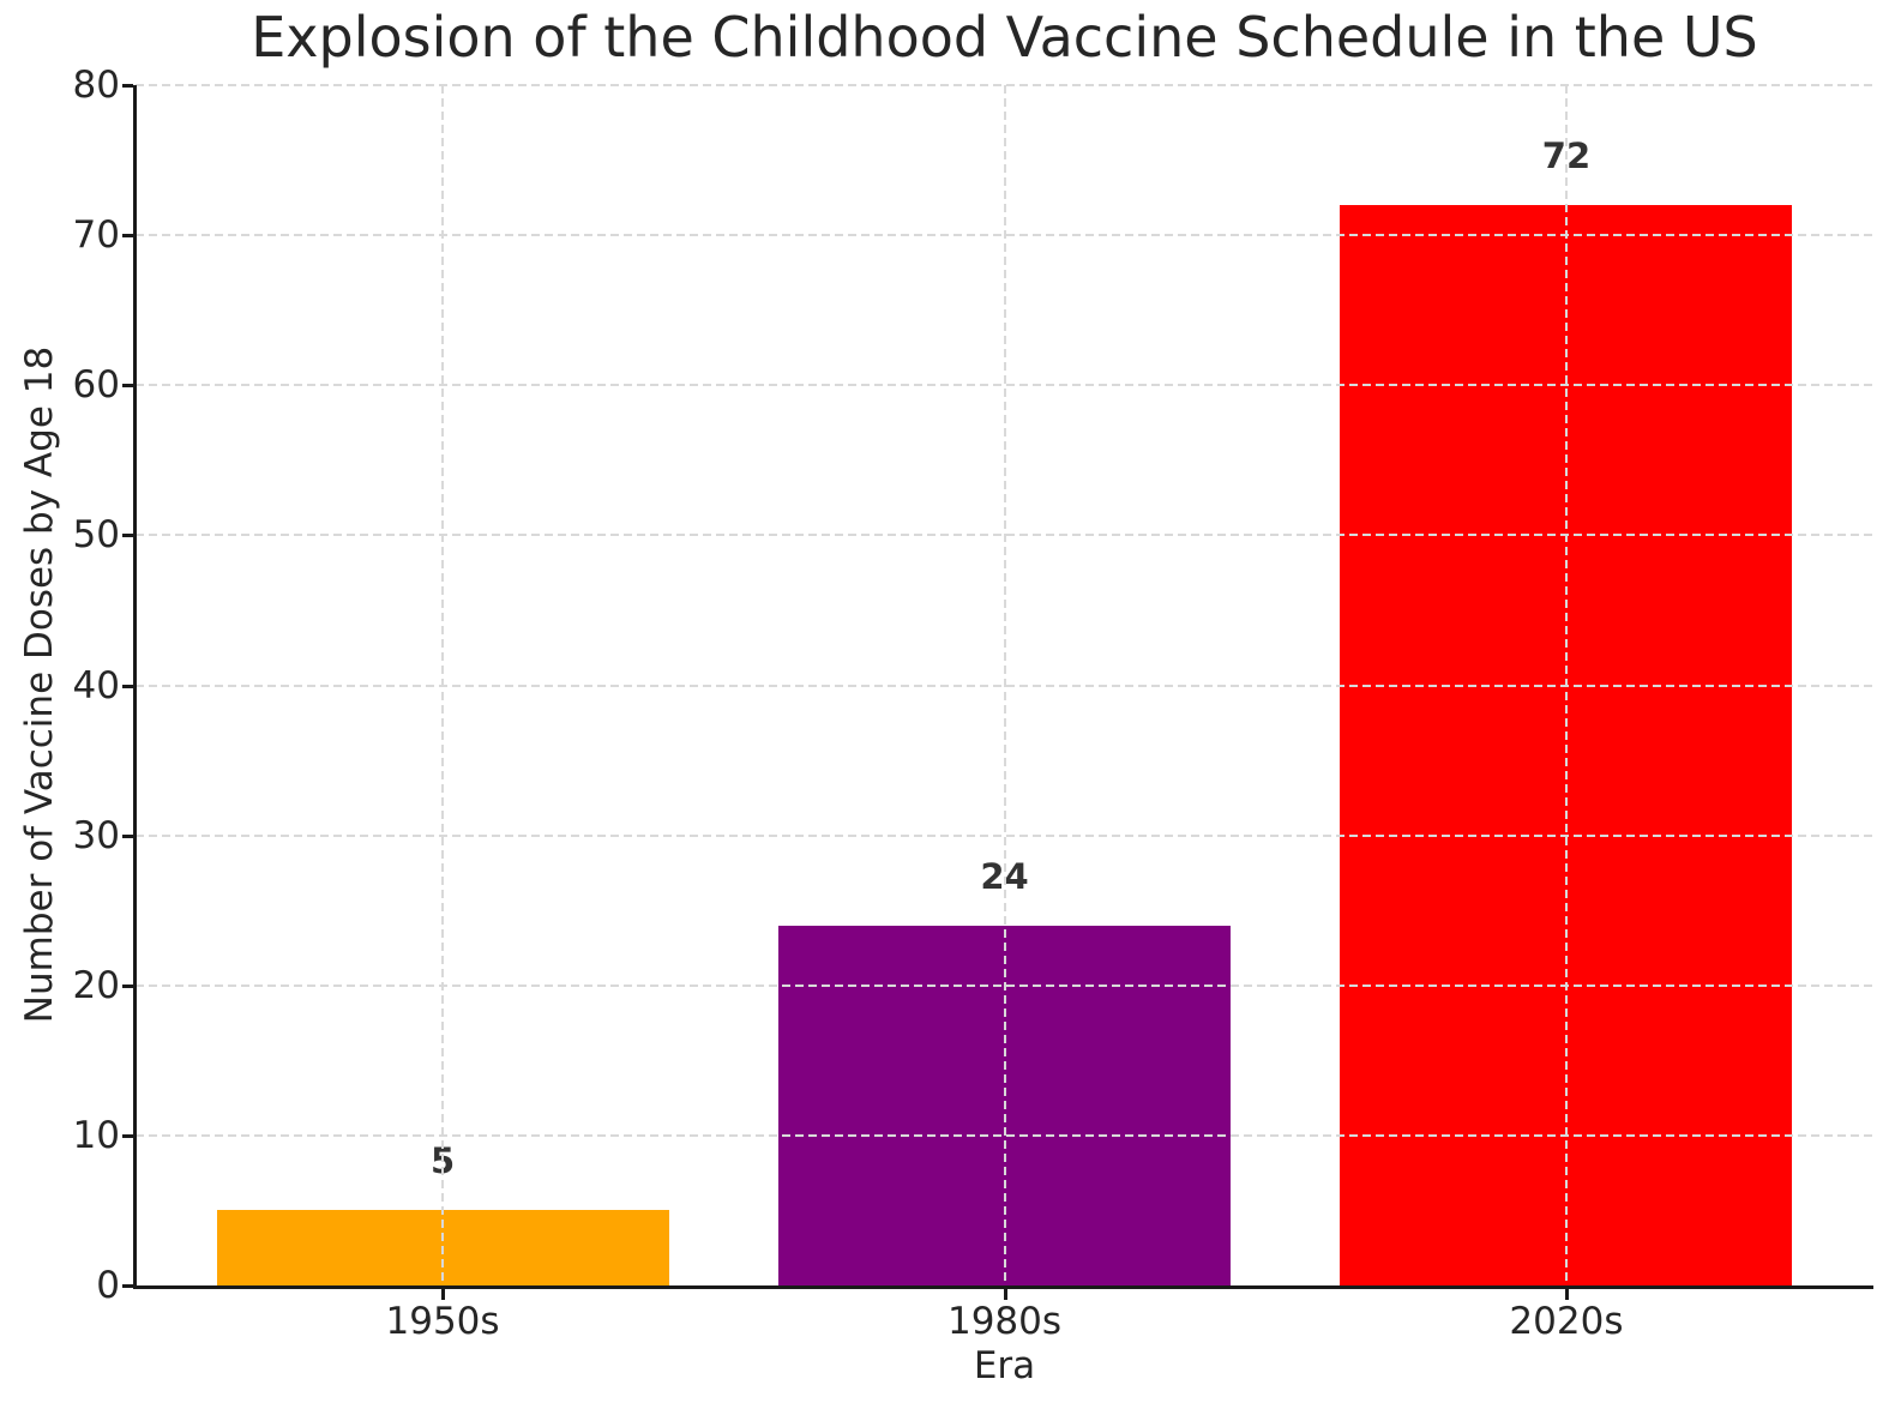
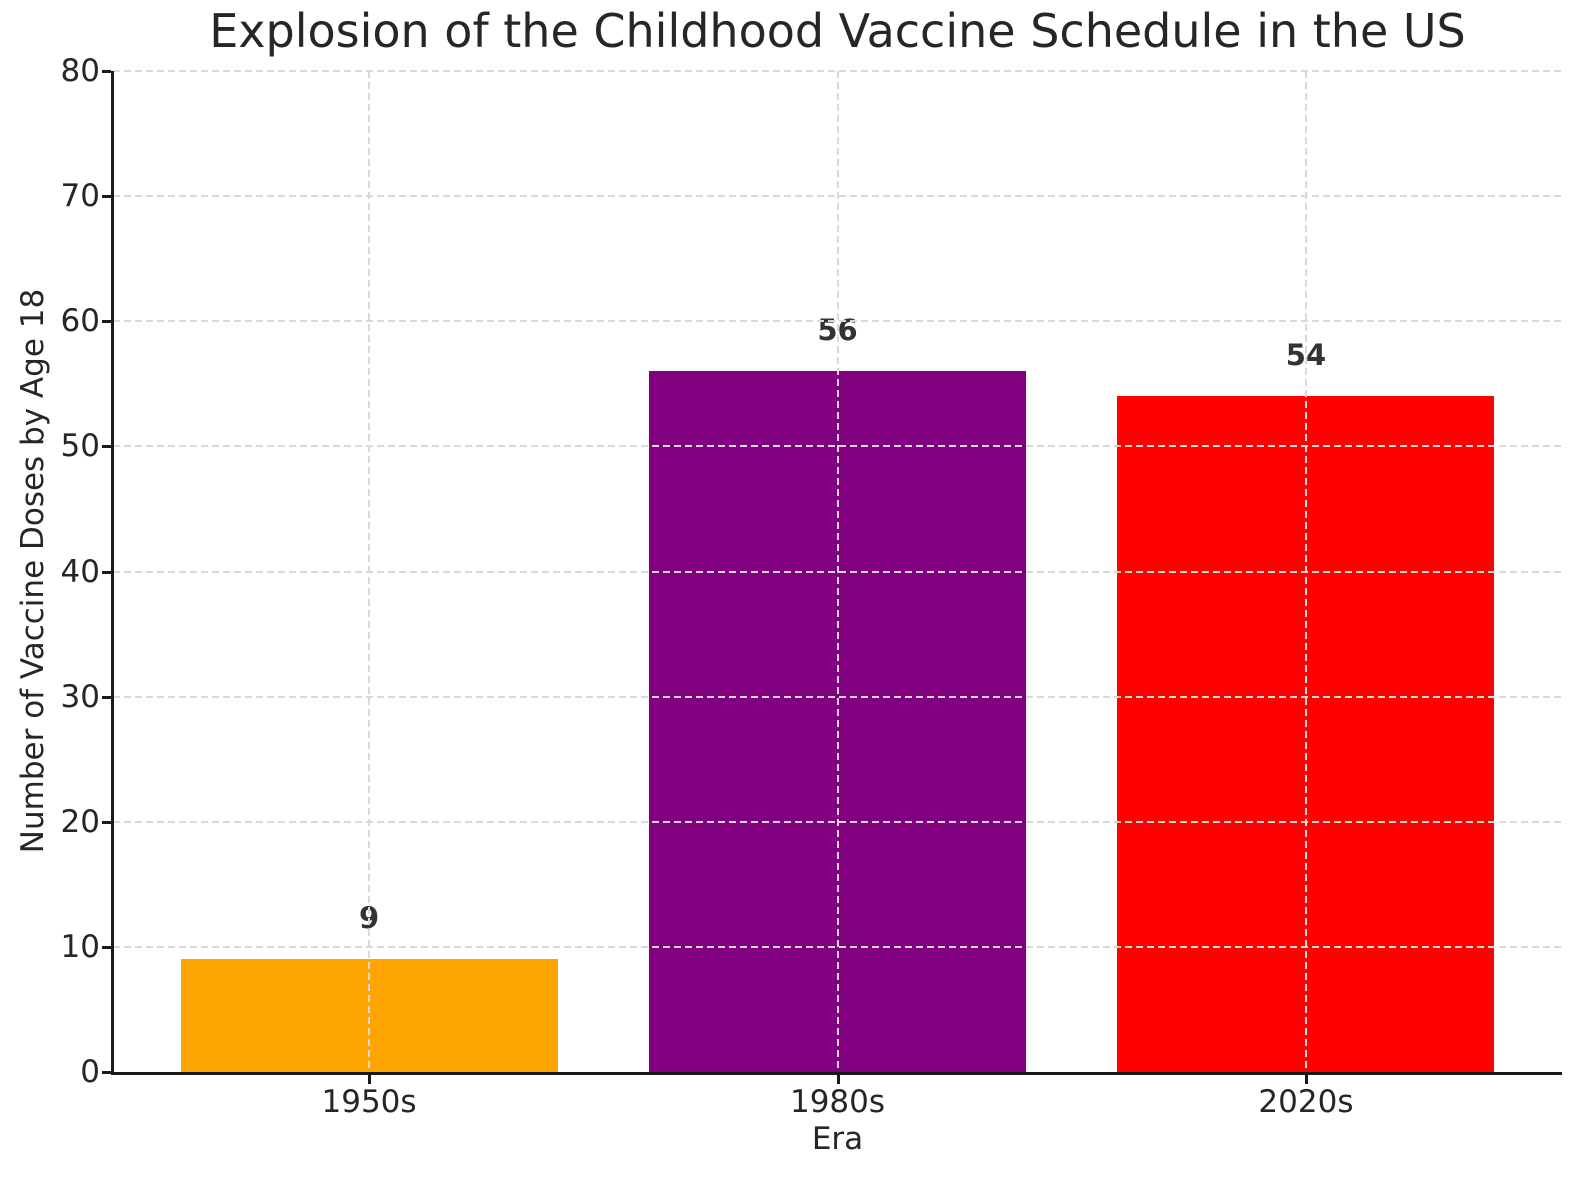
1950s: 5 -> 9
1980s: 24 -> 56
2020s: 72 -> 54
